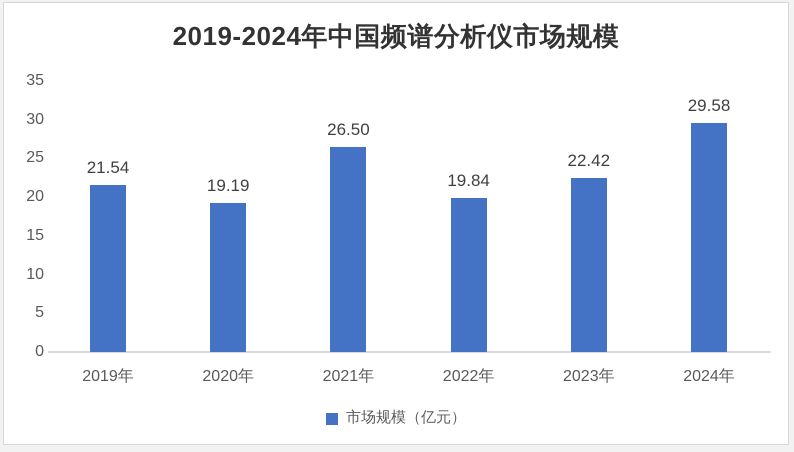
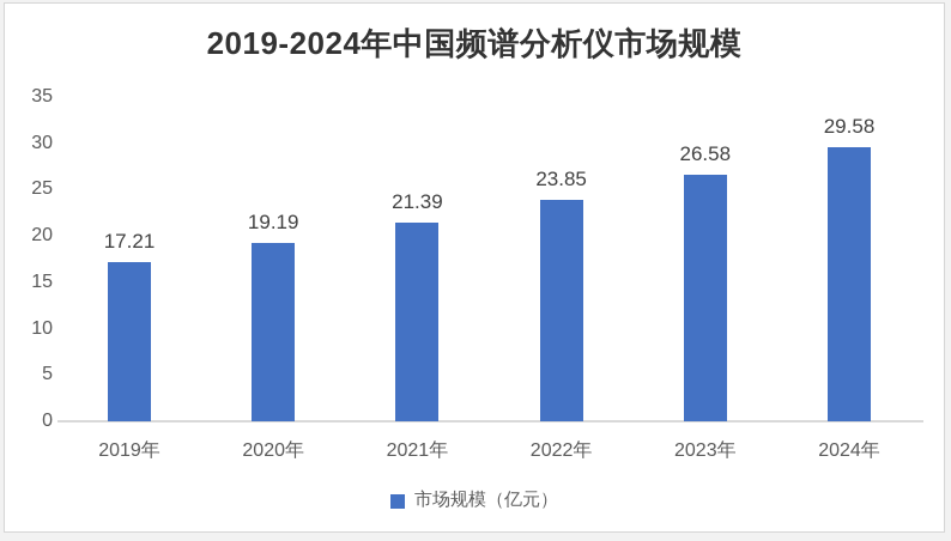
2019年: 21.54 -> 17.21
2021年: 26.50 -> 21.39
2022年: 19.84 -> 23.85
2023年: 22.42 -> 26.58
